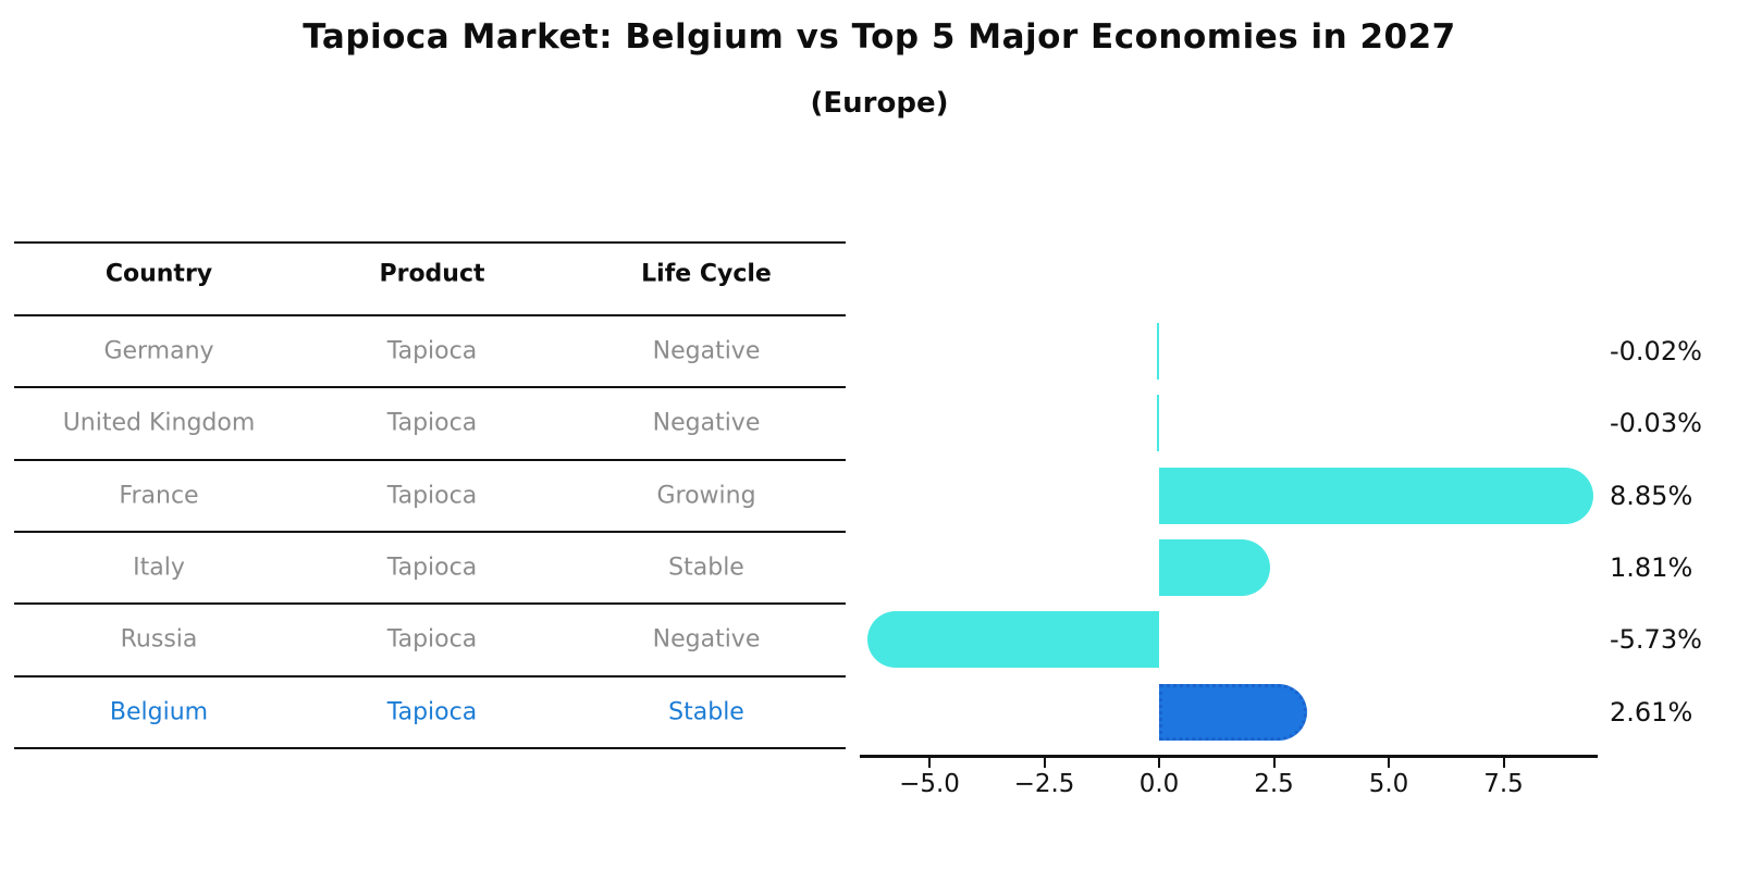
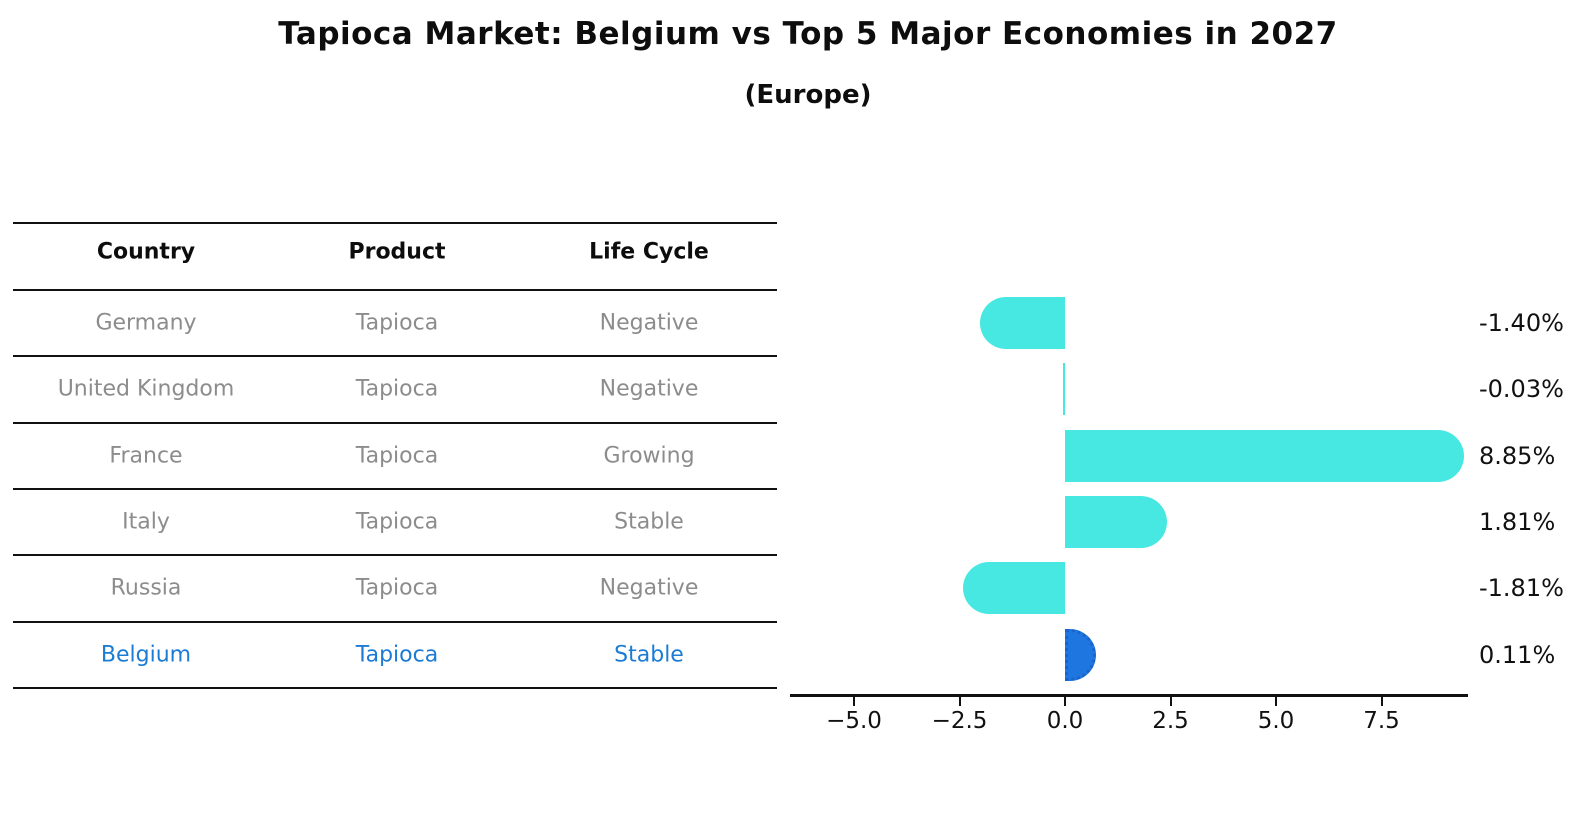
Germany: -0.02% -> -1.40%
Russia: -5.73% -> -1.81%
Belgium: 2.61% -> 0.11%
